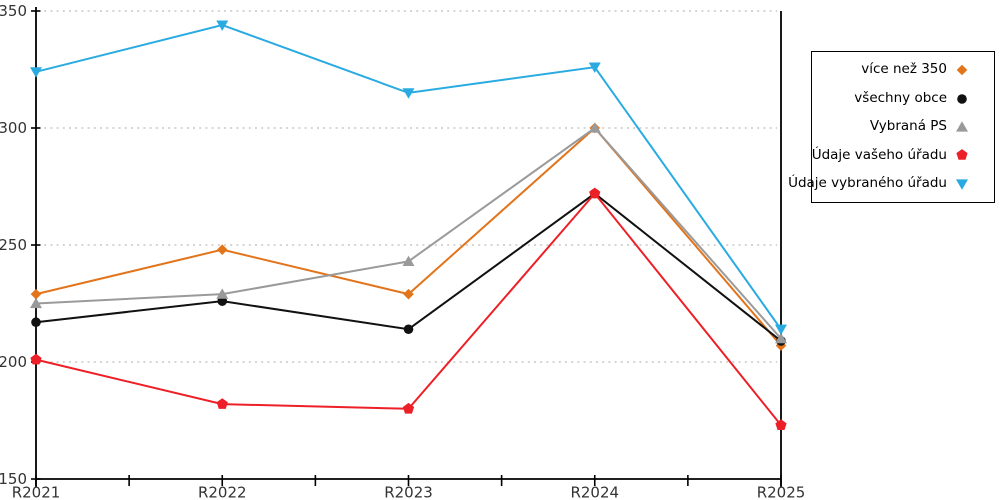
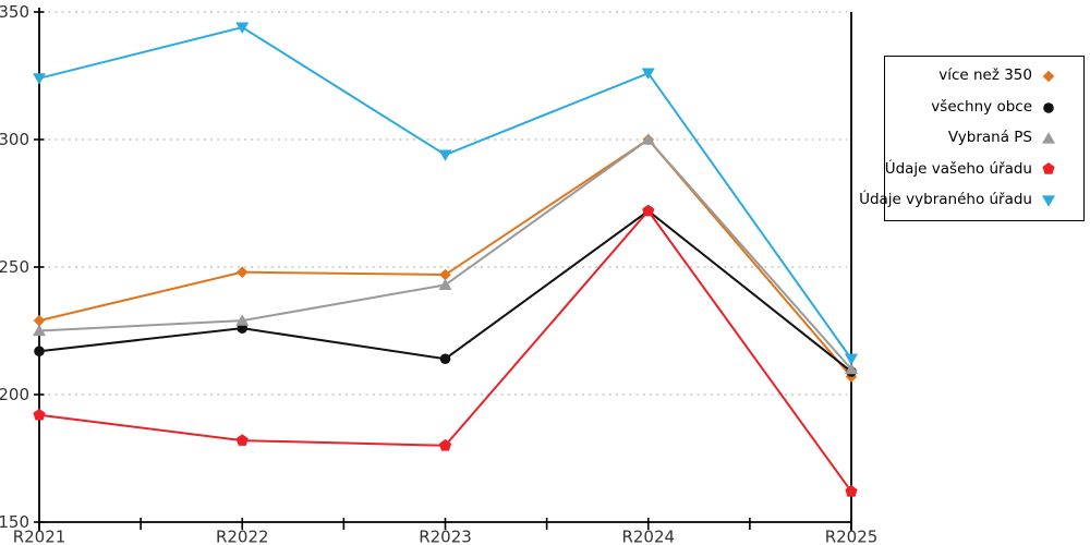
Údaje vašeho úřadu/R2021: 201 -> 192
více než 350/R2023: 229 -> 247
Údaje vybraného úřadu/R2023: 315 -> 294
Údaje vašeho úřadu/R2025: 173 -> 162
